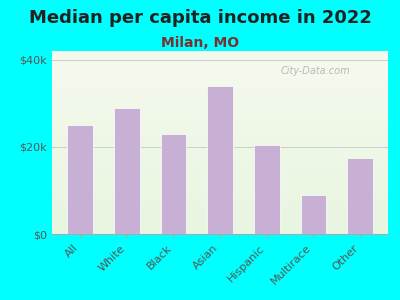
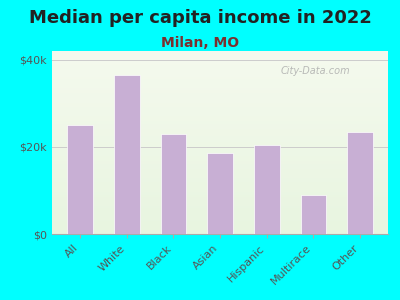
White: $29.0k -> $36.5k
Asian: $34.0k -> $18.5k
Other: $17.5k -> $23.5k
